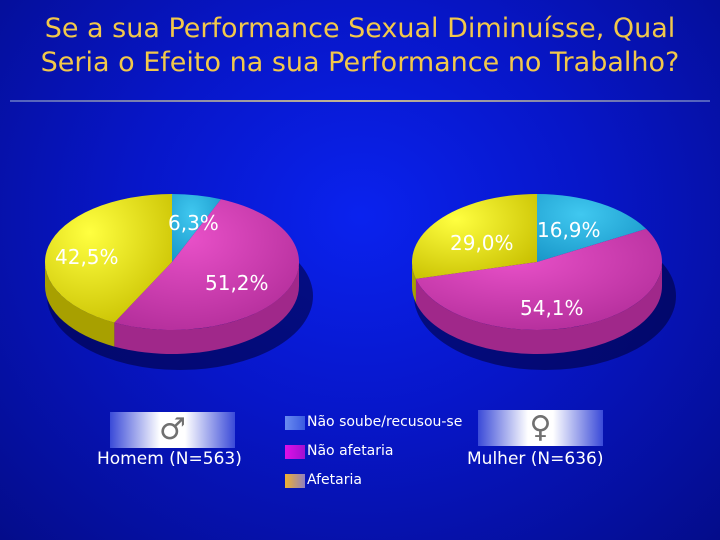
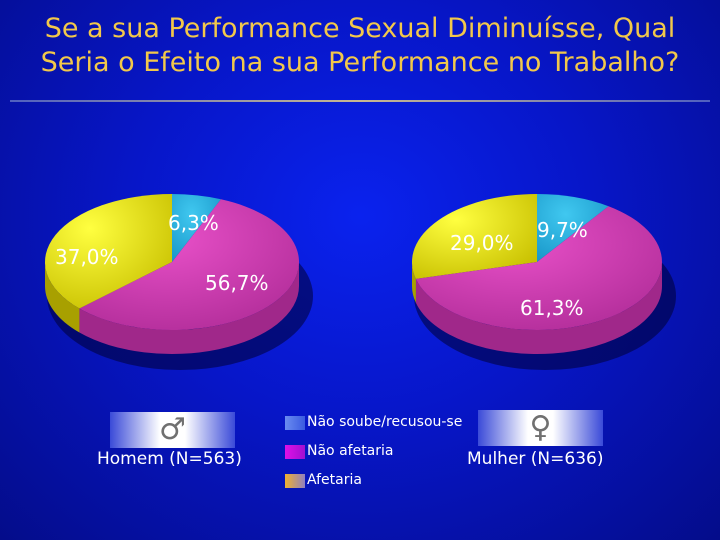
Homem (N=563)/Não afetaria: 51,2% -> 56,7%
Homem (N=563)/Afetaria: 42,5% -> 37,0%
Mulher (N=636)/Não soube/recusou-se: 16,9% -> 9,7%
Mulher (N=636)/Não afetaria: 54,1% -> 61,3%
